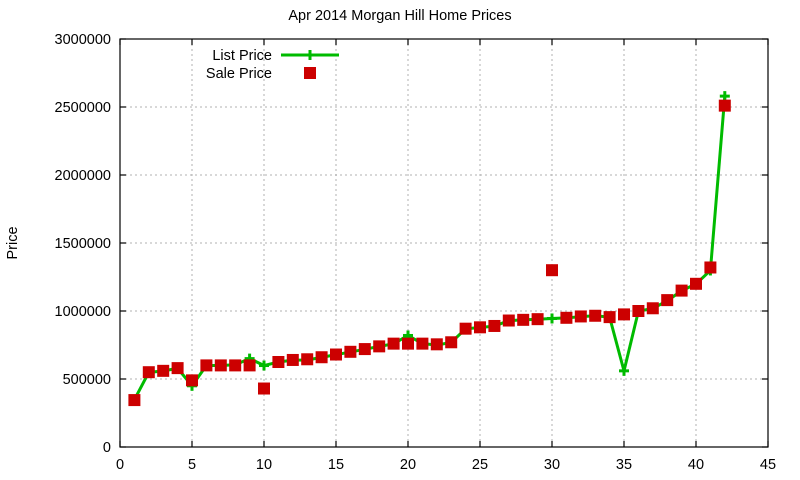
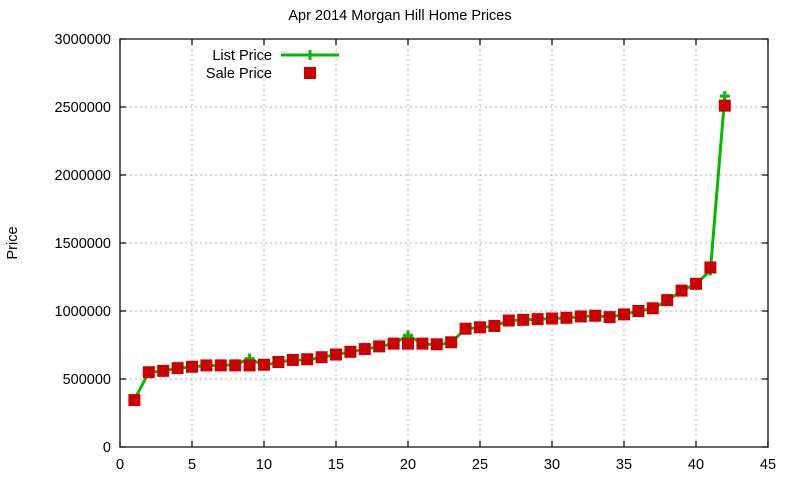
List Price/5: 450000 -> 590000
Sale Price/5: 490000 -> 590000
Sale Price/10: 430000 -> 600000
Sale Price/30: 1300000 -> 940000
List Price/35: 560000 -> 980000
